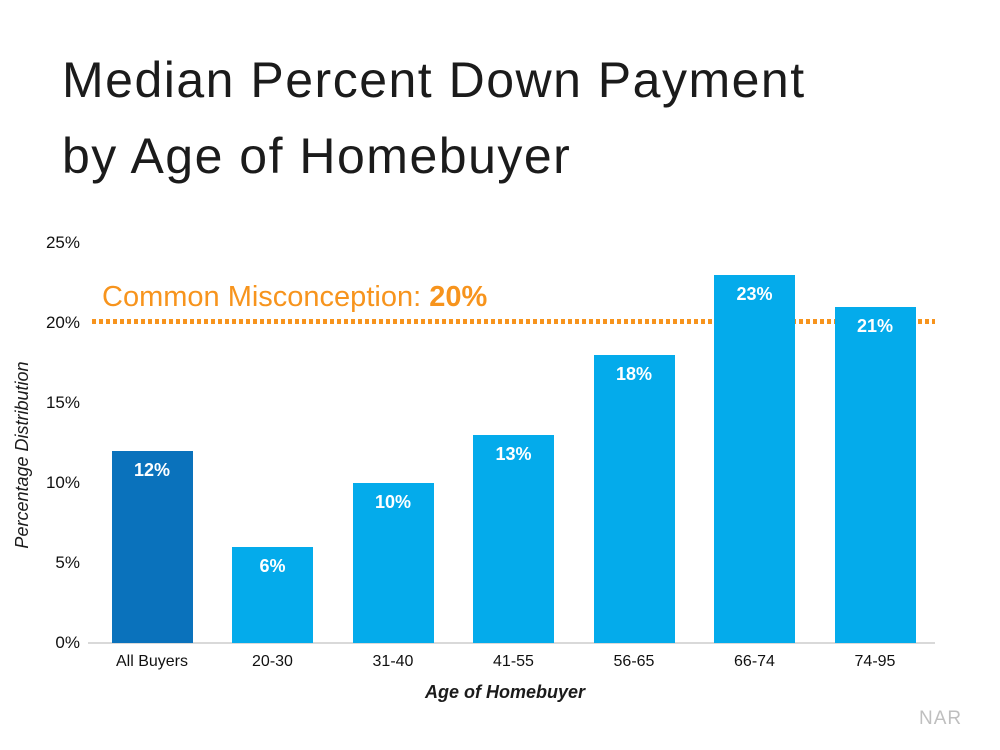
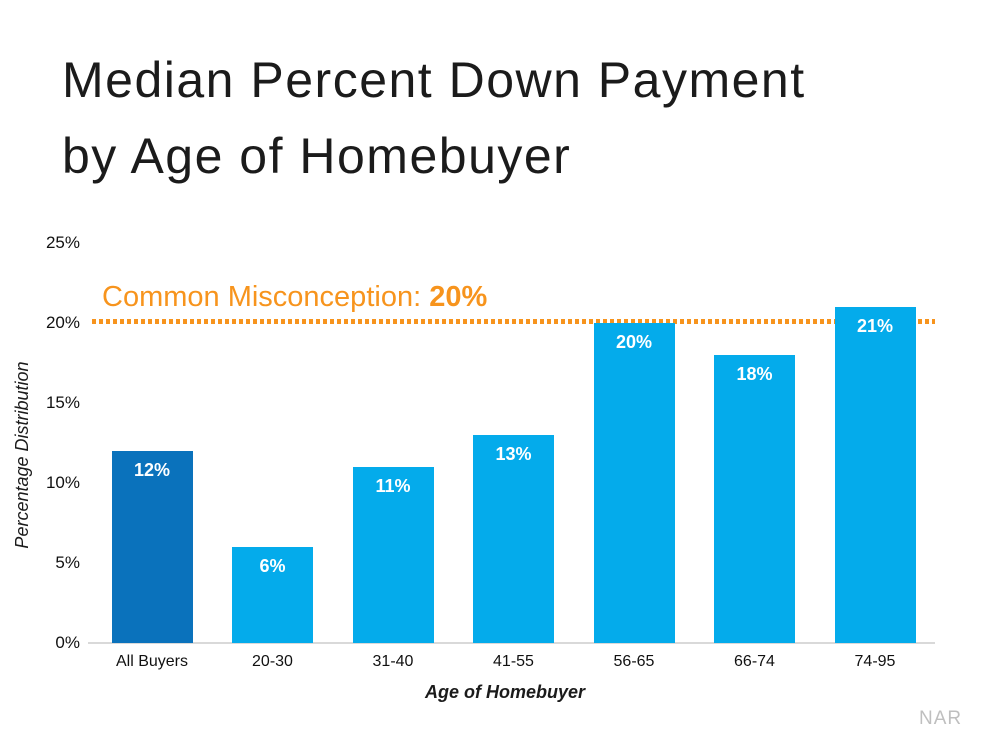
31-40: 10% -> 11%
56-65: 18% -> 20%
66-74: 23% -> 18%
